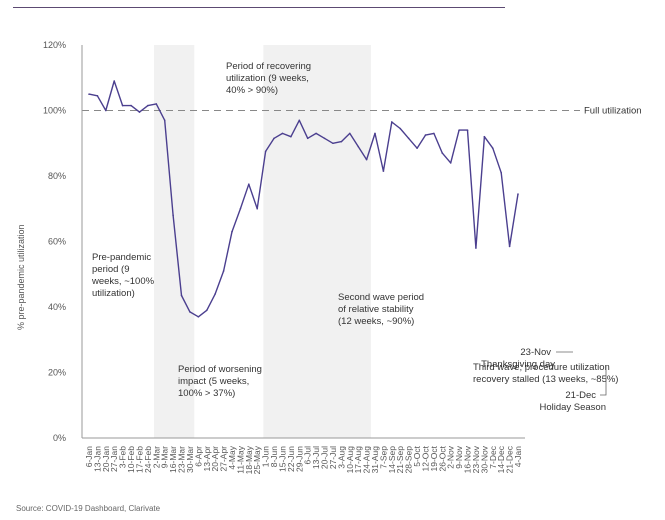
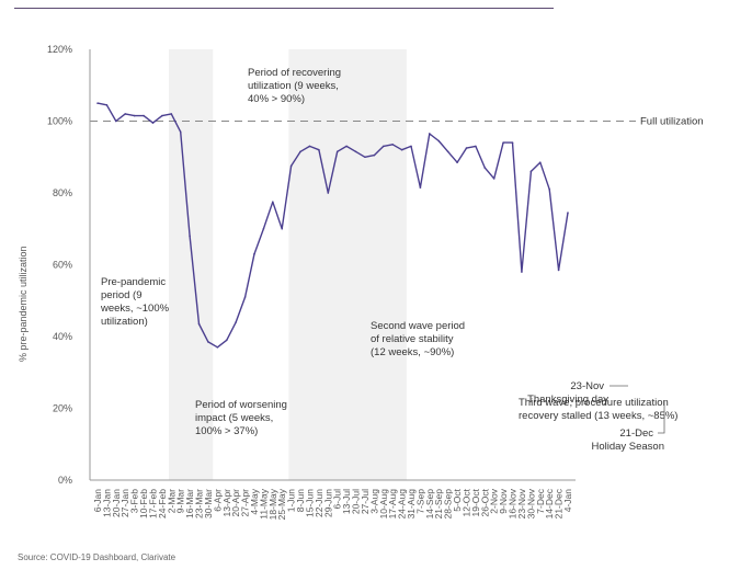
27-Jan: 109% -> 102%
29-Jun: 97% -> 80%
17-Aug: 89% -> 94%
24-Aug: 85% -> 92%
30-Nov: 92% -> 86%
